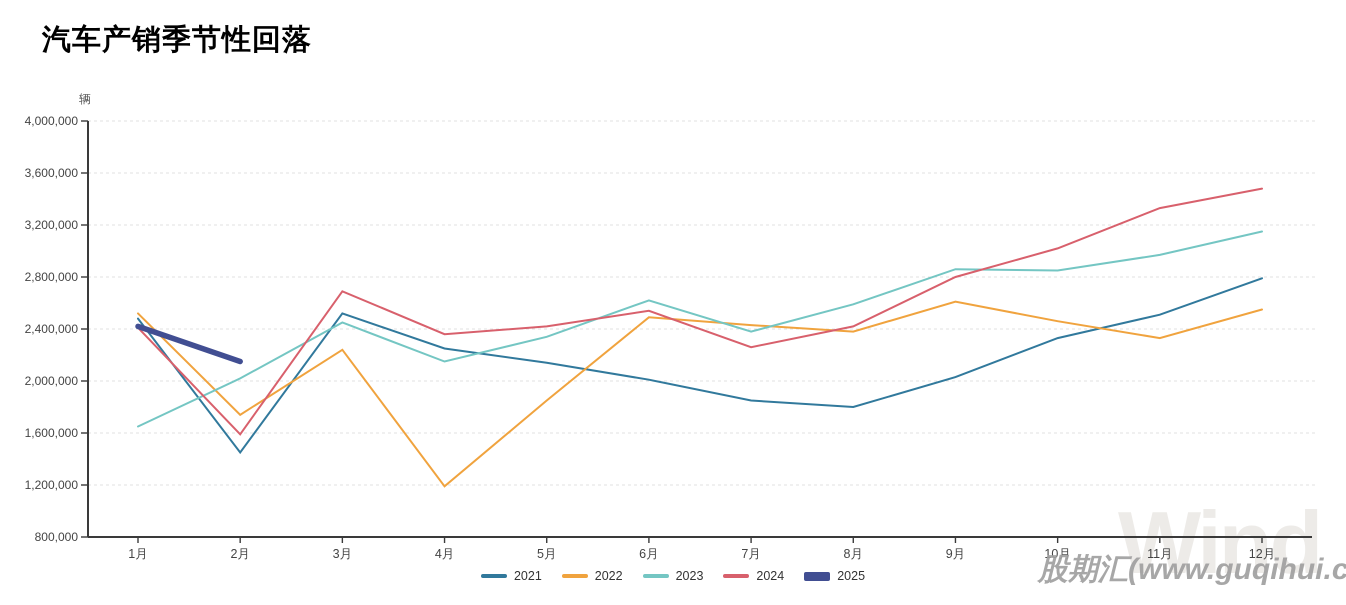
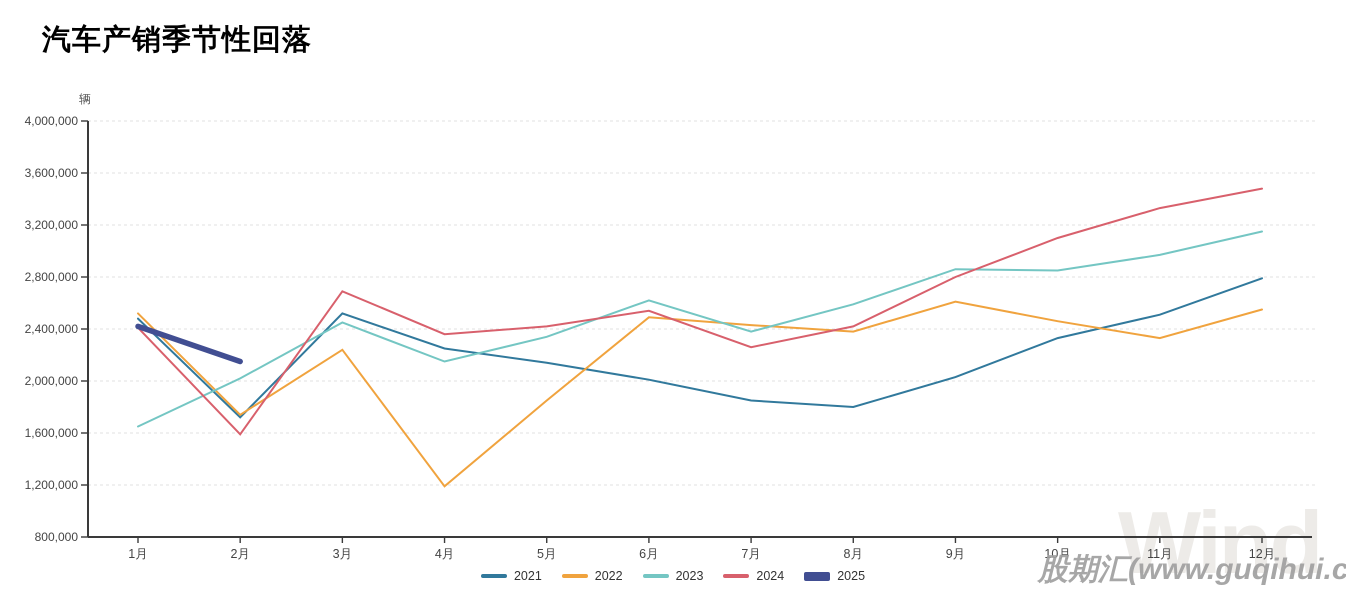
2021/2月: 1450000 -> 1720000
2024/10月: 3020000 -> 3100000
